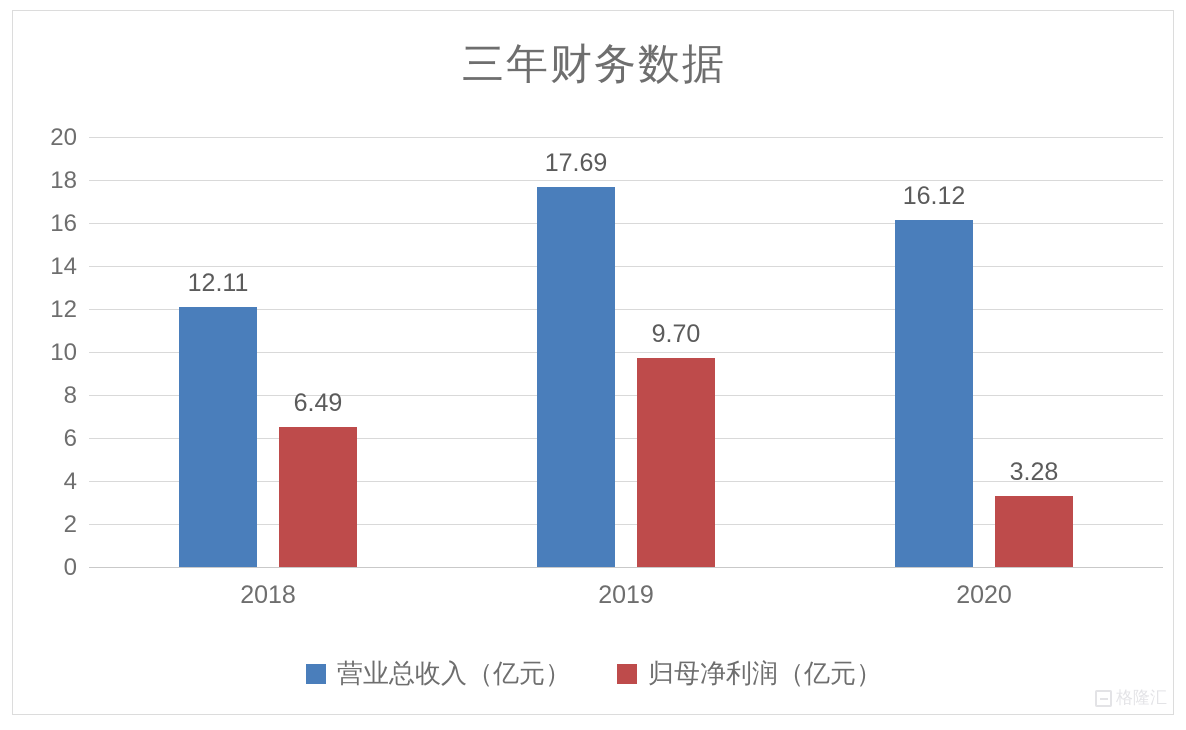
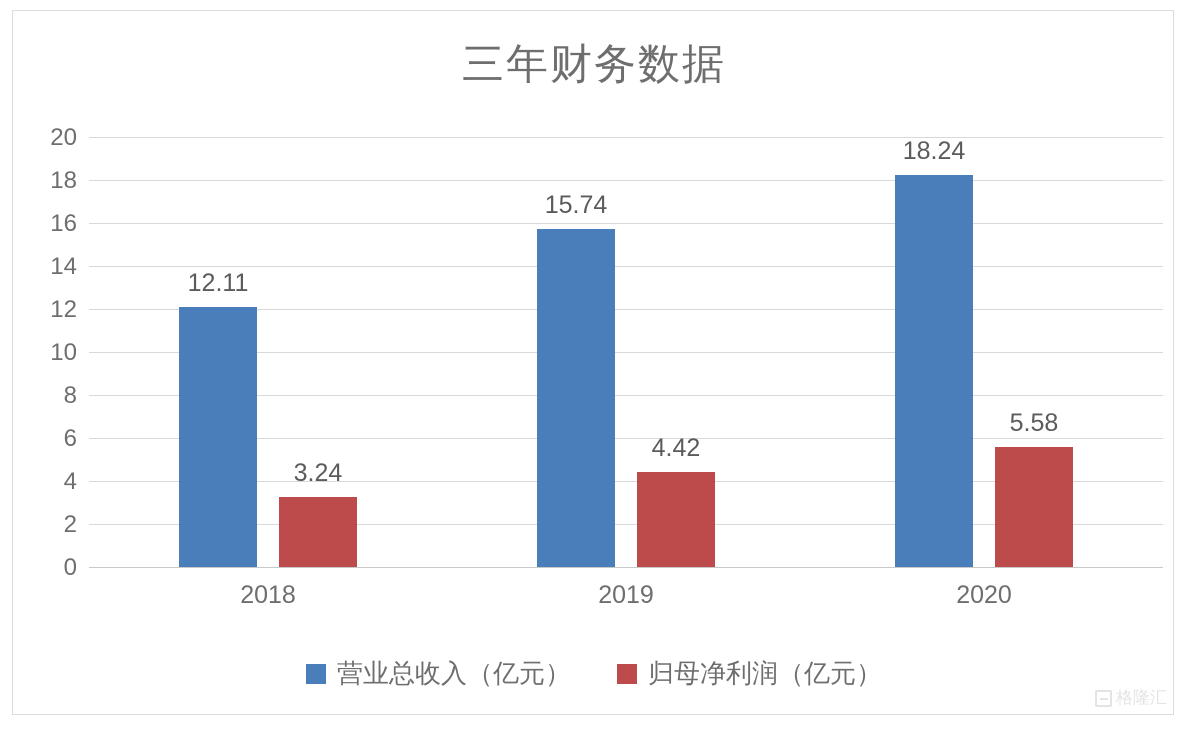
归母净利润（亿元）/2018: 6.49 -> 3.24
营业总收入（亿元）/2019: 17.69 -> 15.74
归母净利润（亿元）/2019: 9.70 -> 4.42
营业总收入（亿元）/2020: 16.12 -> 18.24
归母净利润（亿元）/2020: 3.28 -> 5.58
